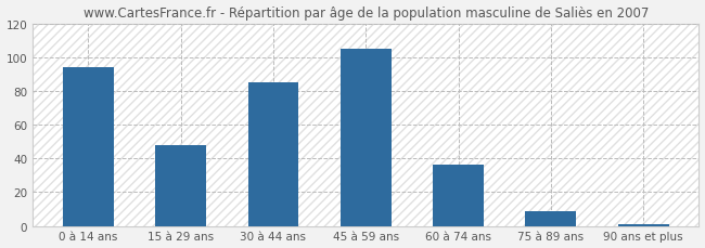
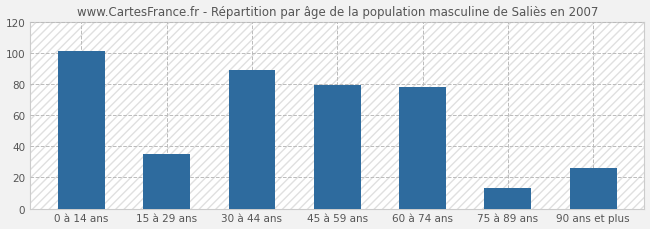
0 à 14 ans: 94 -> 101
15 à 29 ans: 48 -> 35
30 à 44 ans: 85 -> 89
45 à 59 ans: 105 -> 79
60 à 74 ans: 36 -> 78
75 à 89 ans: 9 -> 13
90 ans et plus: 1 -> 26
